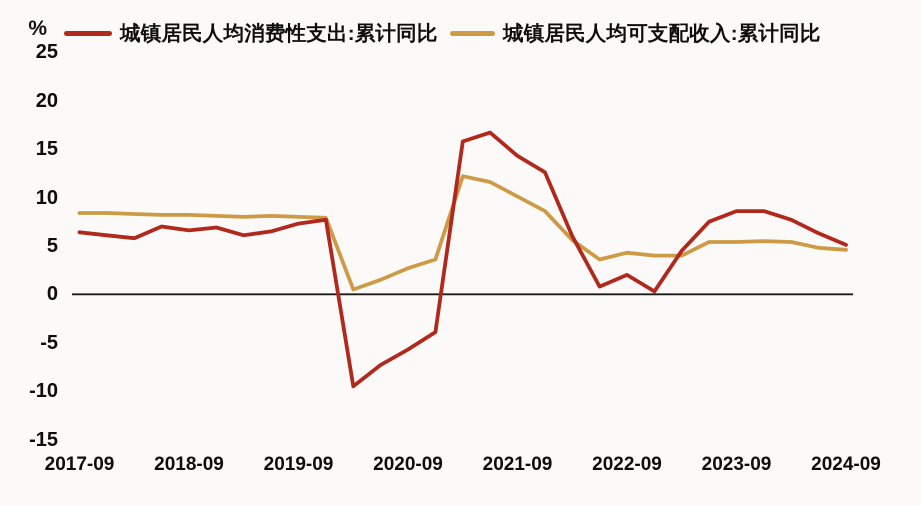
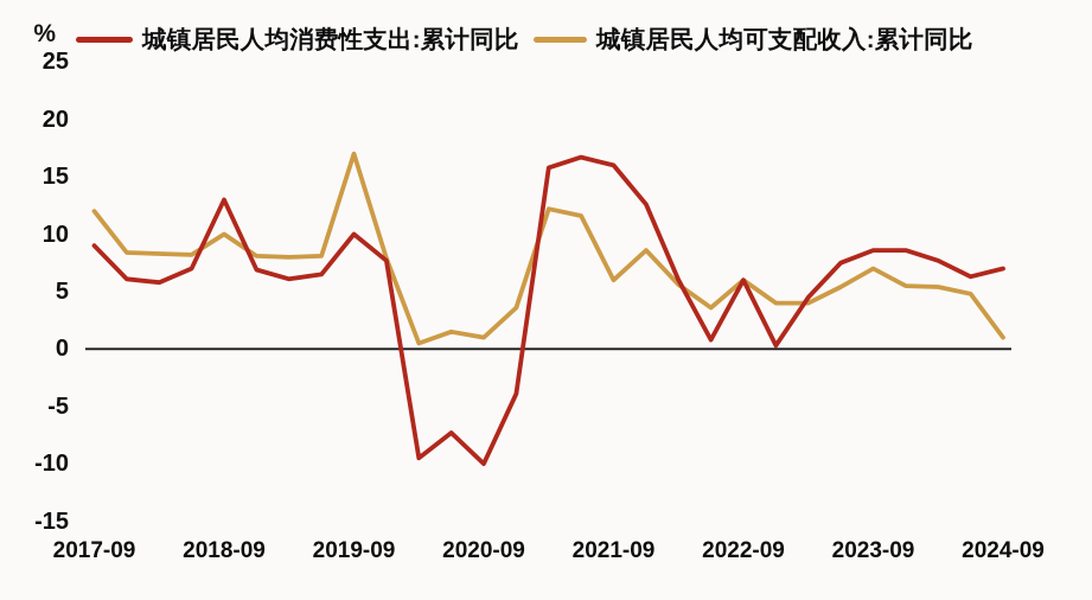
城镇居民人均消费性支出:累计同比/2017-09: 6 -> 9
城镇居民人均可支配收入:累计同比/2017-09: 8 -> 12
城镇居民人均消费性支出:累计同比/2018-09: 7 -> 13
城镇居民人均可支配收入:累计同比/2018-09: 8 -> 10
城镇居民人均消费性支出:累计同比/2019-09: 7 -> 10
城镇居民人均可支配收入:累计同比/2019-09: 8 -> 17
城镇居民人均消费性支出:累计同比/2020-09: -6 -> -10
城镇居民人均可支配收入:累计同比/2020-09: 3 -> 1
城镇居民人均消费性支出:累计同比/2021-09: 14 -> 16
城镇居民人均可支配收入:累计同比/2021-09: 10 -> 6
城镇居民人均消费性支出:累计同比/2022-09: 2 -> 6
城镇居民人均可支配收入:累计同比/2022-09: 4 -> 6
城镇居民人均可支配收入:累计同比/2023-09: 5 -> 7
城镇居民人均消费性支出:累计同比/2024-09: 5 -> 7
城镇居民人均可支配收入:累计同比/2024-09: 5 -> 1
